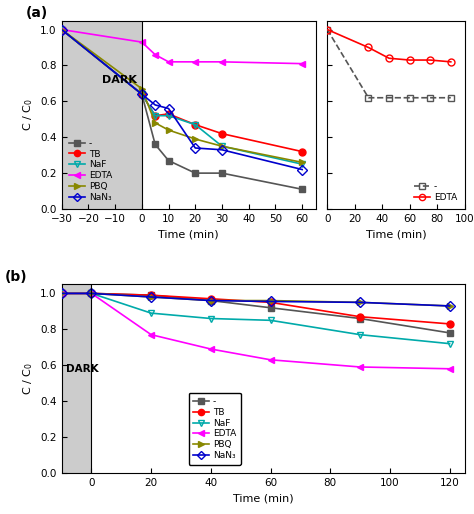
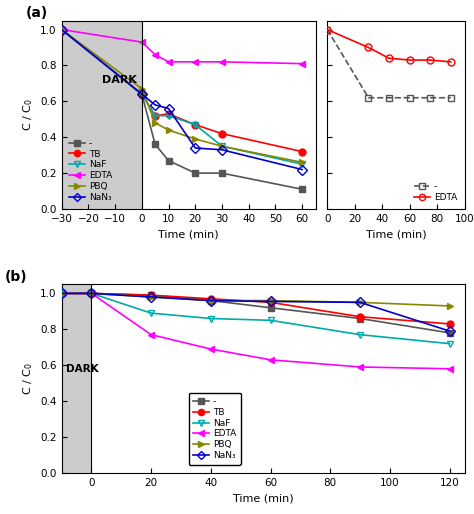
NaN₃/120: 0.93 -> 0.79
